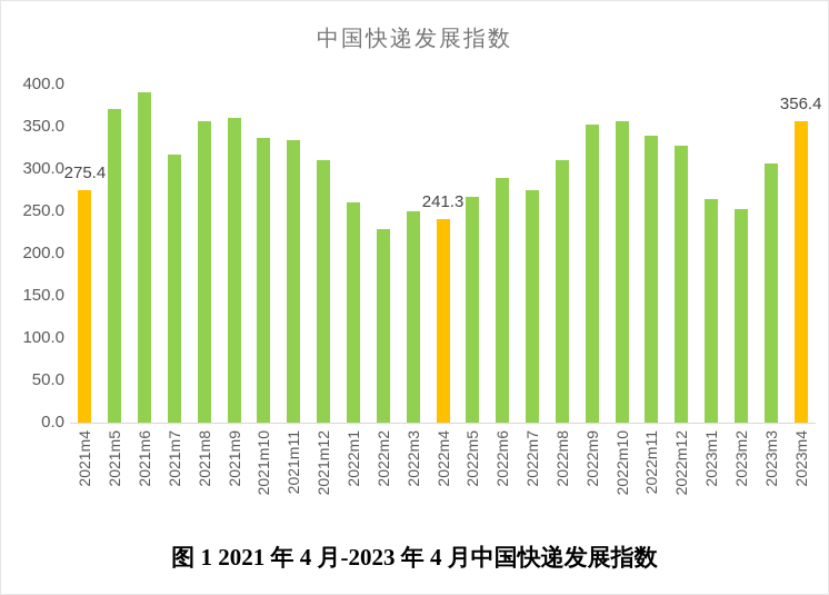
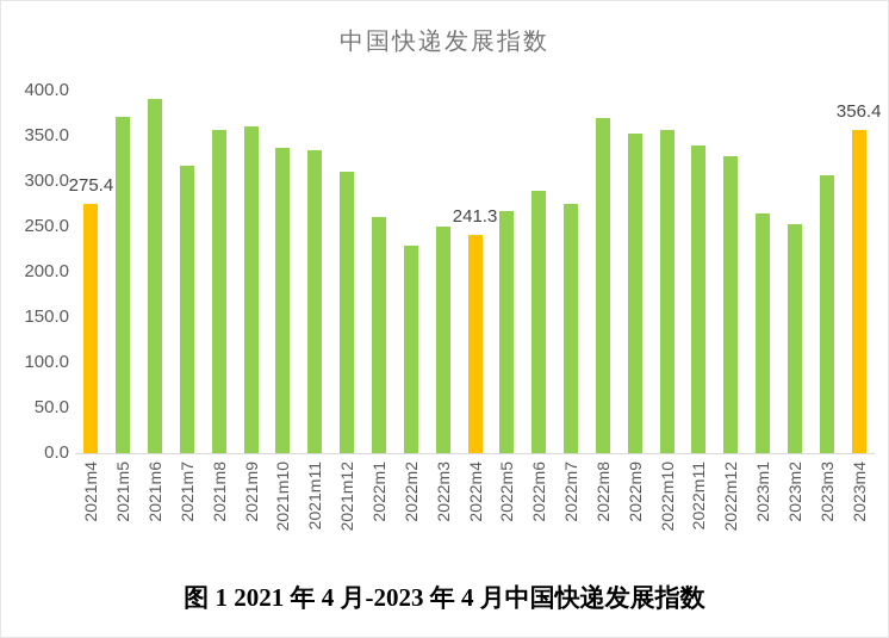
2022m8: 310 -> 370
